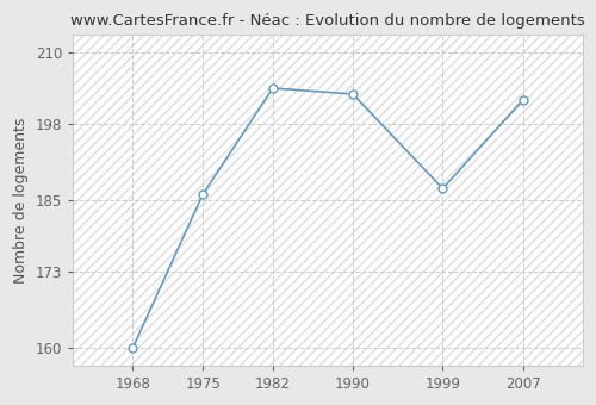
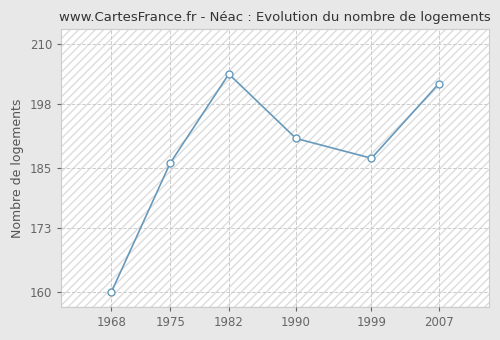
1990: 203 -> 191
